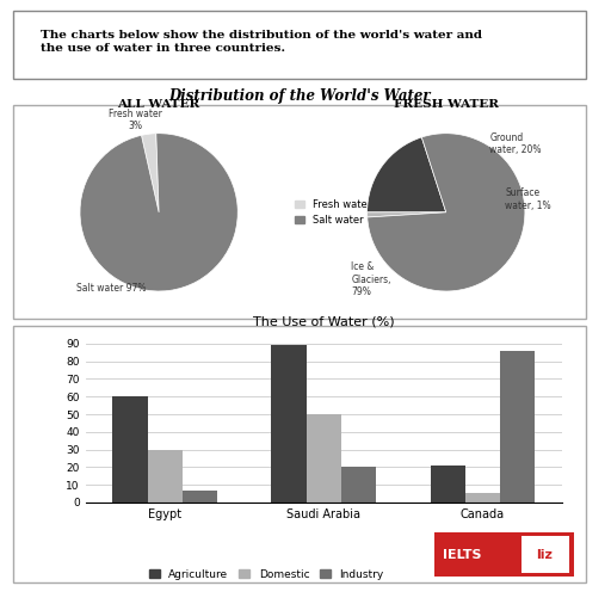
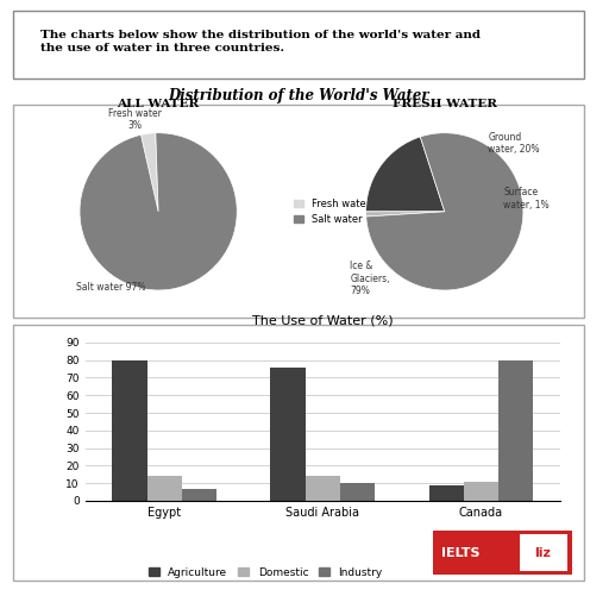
Agriculture/Egypt: 60 -> 80
Domestic/Egypt: 30 -> 14
Agriculture/Saudi Arabia: 89 -> 76
Domestic/Saudi Arabia: 50 -> 14
Industry/Saudi Arabia: 20 -> 10
Agriculture/Canada: 21 -> 9
Domestic/Canada: 5 -> 11
Industry/Canada: 86 -> 80
